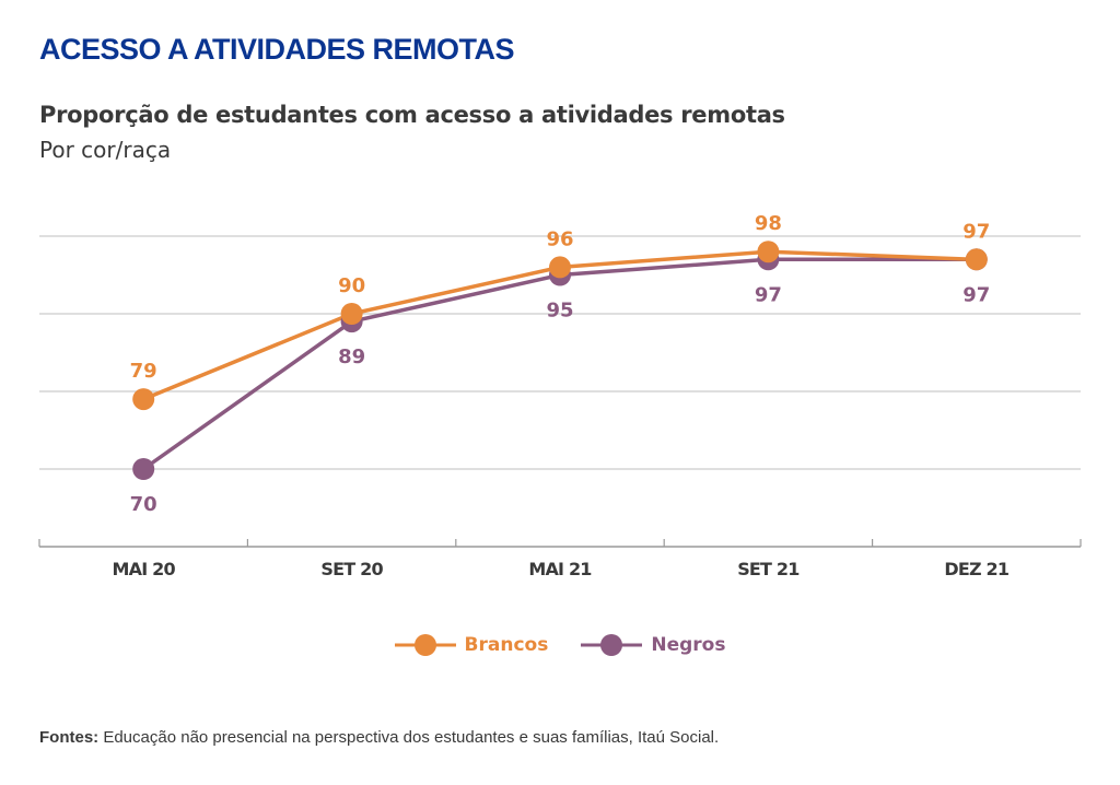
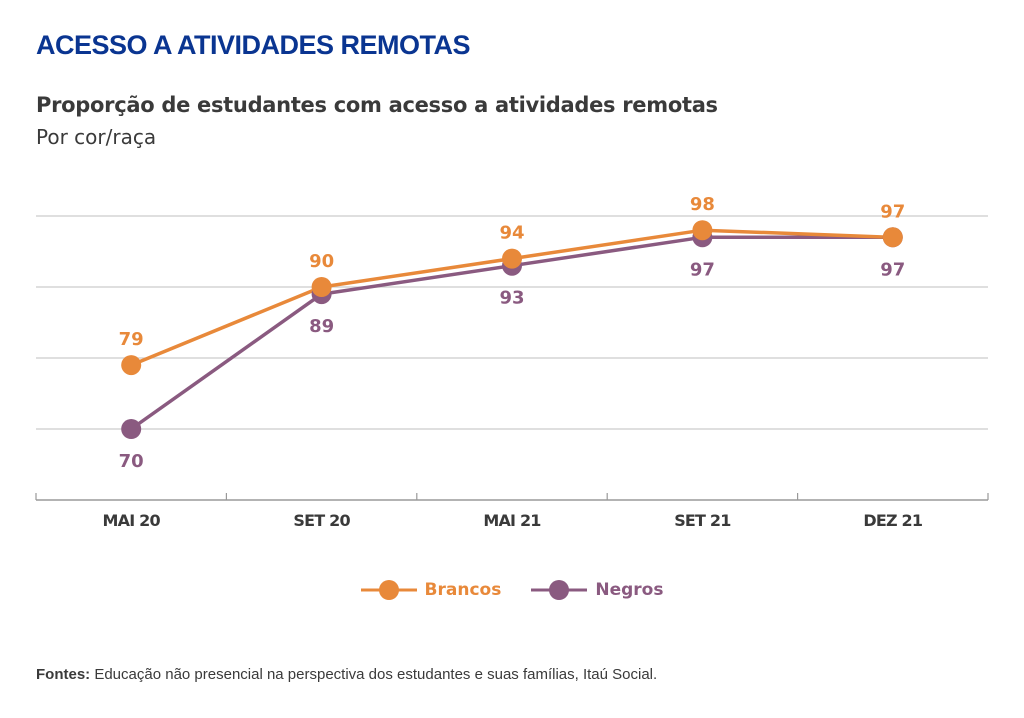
Brancos/MAI 21: 96 -> 94
Negros/MAI 21: 95 -> 93
